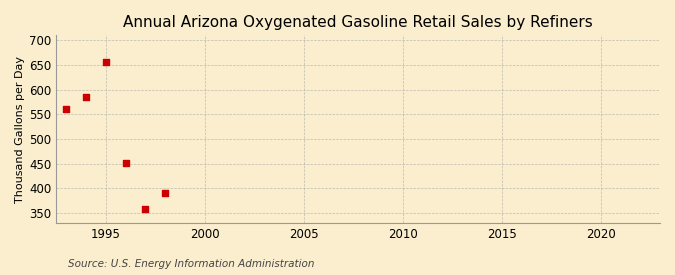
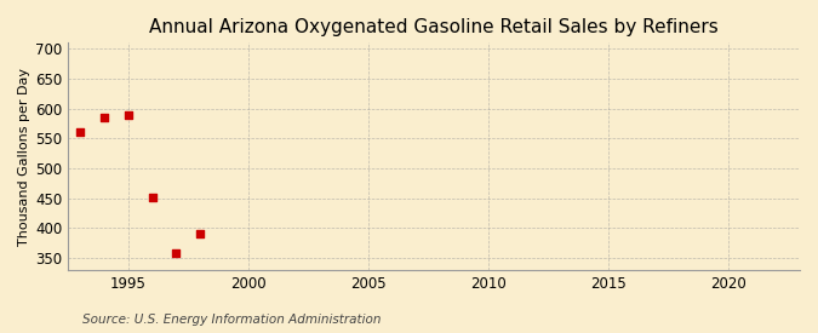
1995: 655 -> 590
